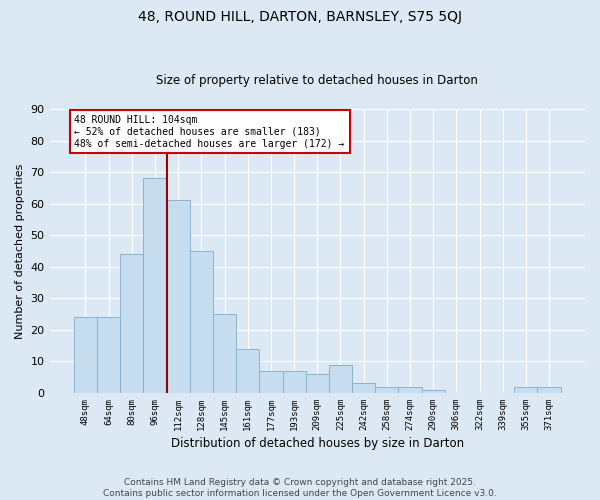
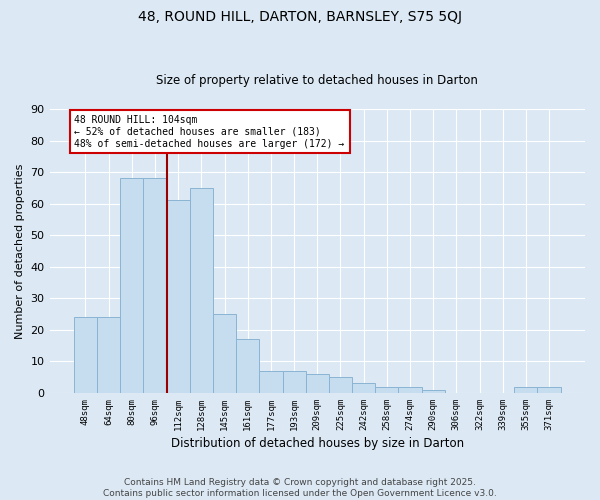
80sqm: 44 -> 68
128sqm: 45 -> 65
161sqm: 14 -> 17
225sqm: 9 -> 5
